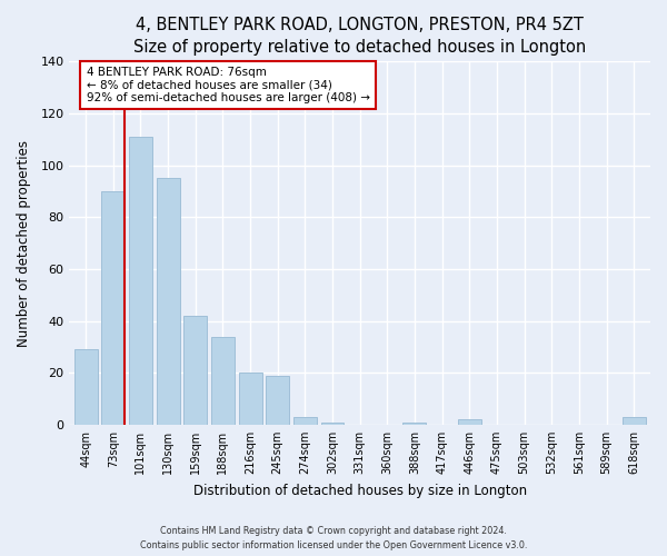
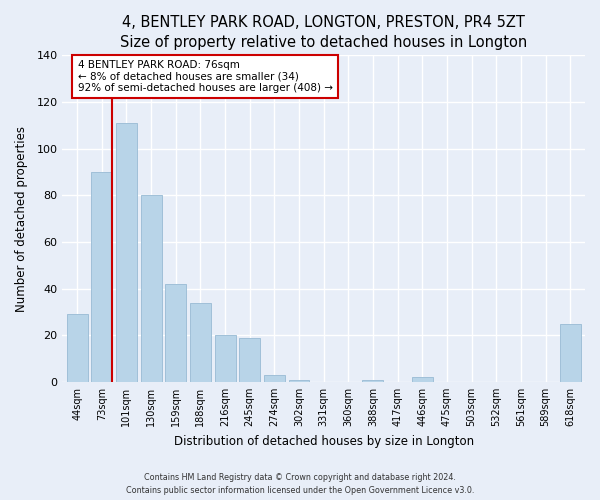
130sqm: 95 -> 80
618sqm: 3 -> 25
